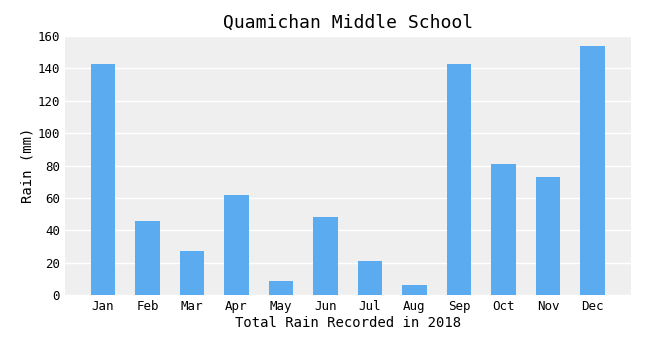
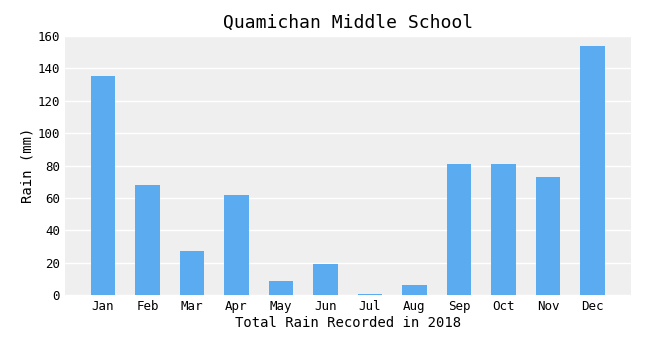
Jan: 143 -> 135
Feb: 46 -> 68
Jun: 48 -> 19
Jul: 21 -> 1
Sep: 143 -> 81
